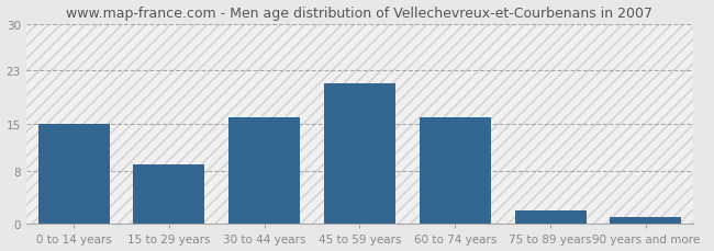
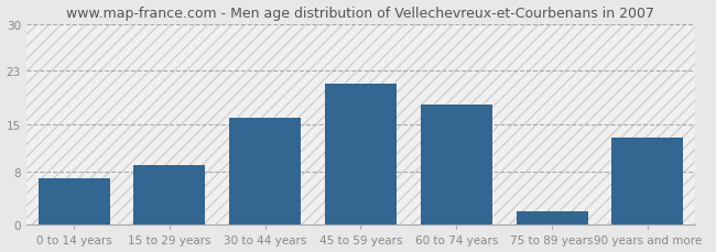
0 to 14 years: 15 -> 7
60 to 74 years: 16 -> 18
90 years and more: 1 -> 13
